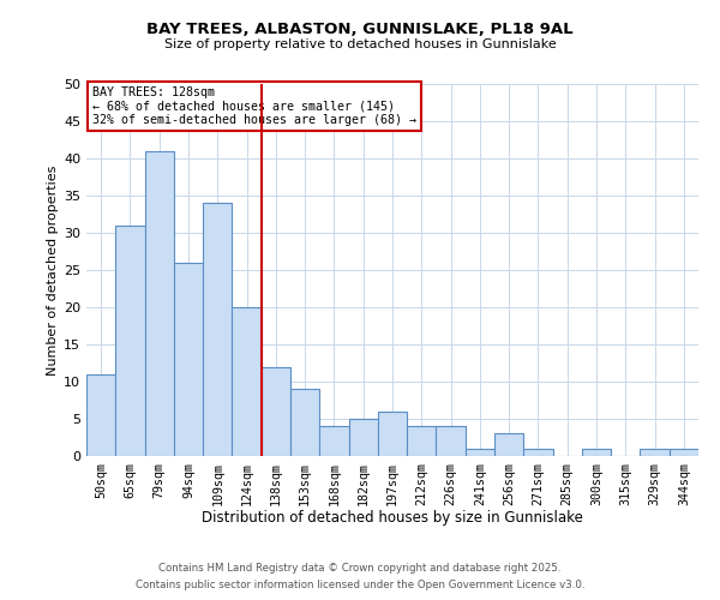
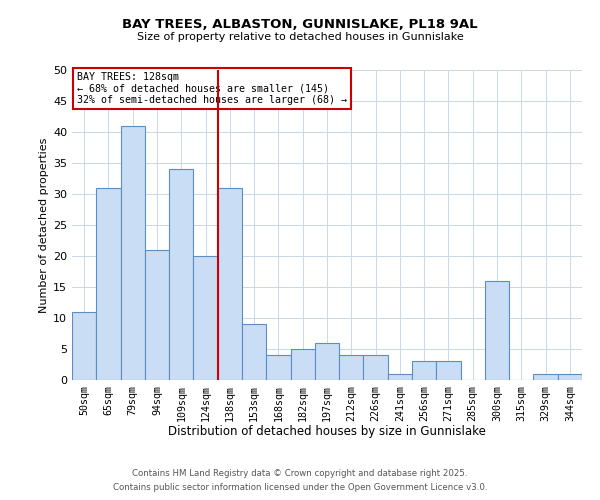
94sqm: 26 -> 21
138sqm: 12 -> 31
271sqm: 1 -> 3
300sqm: 1 -> 16
